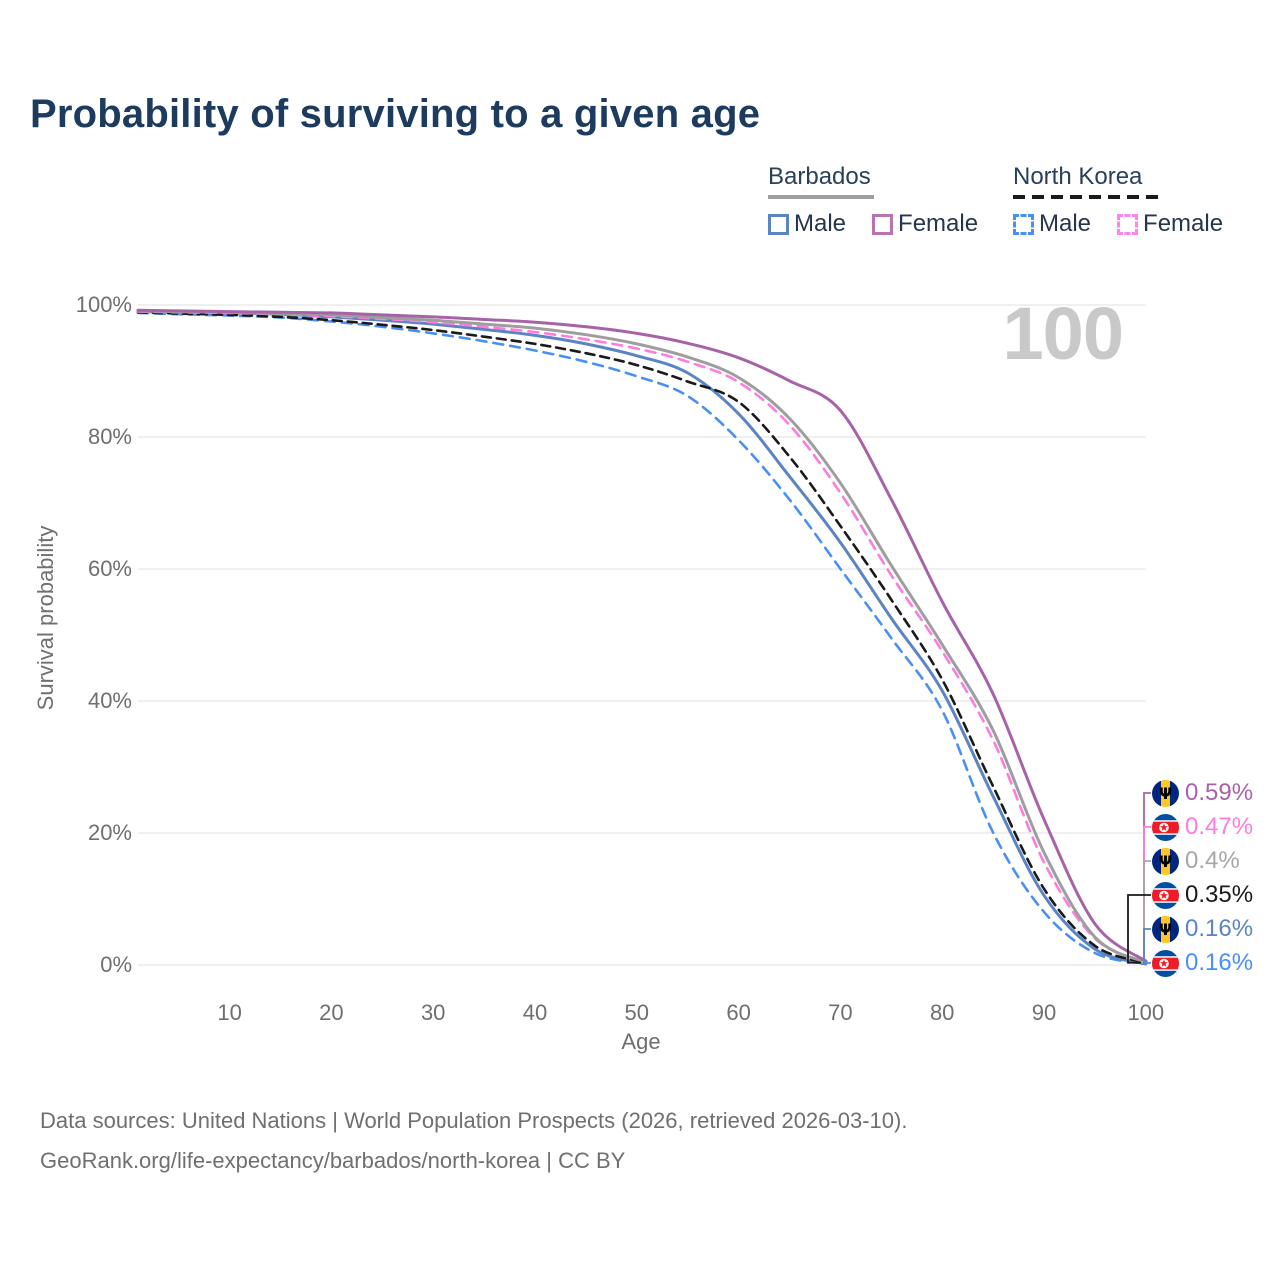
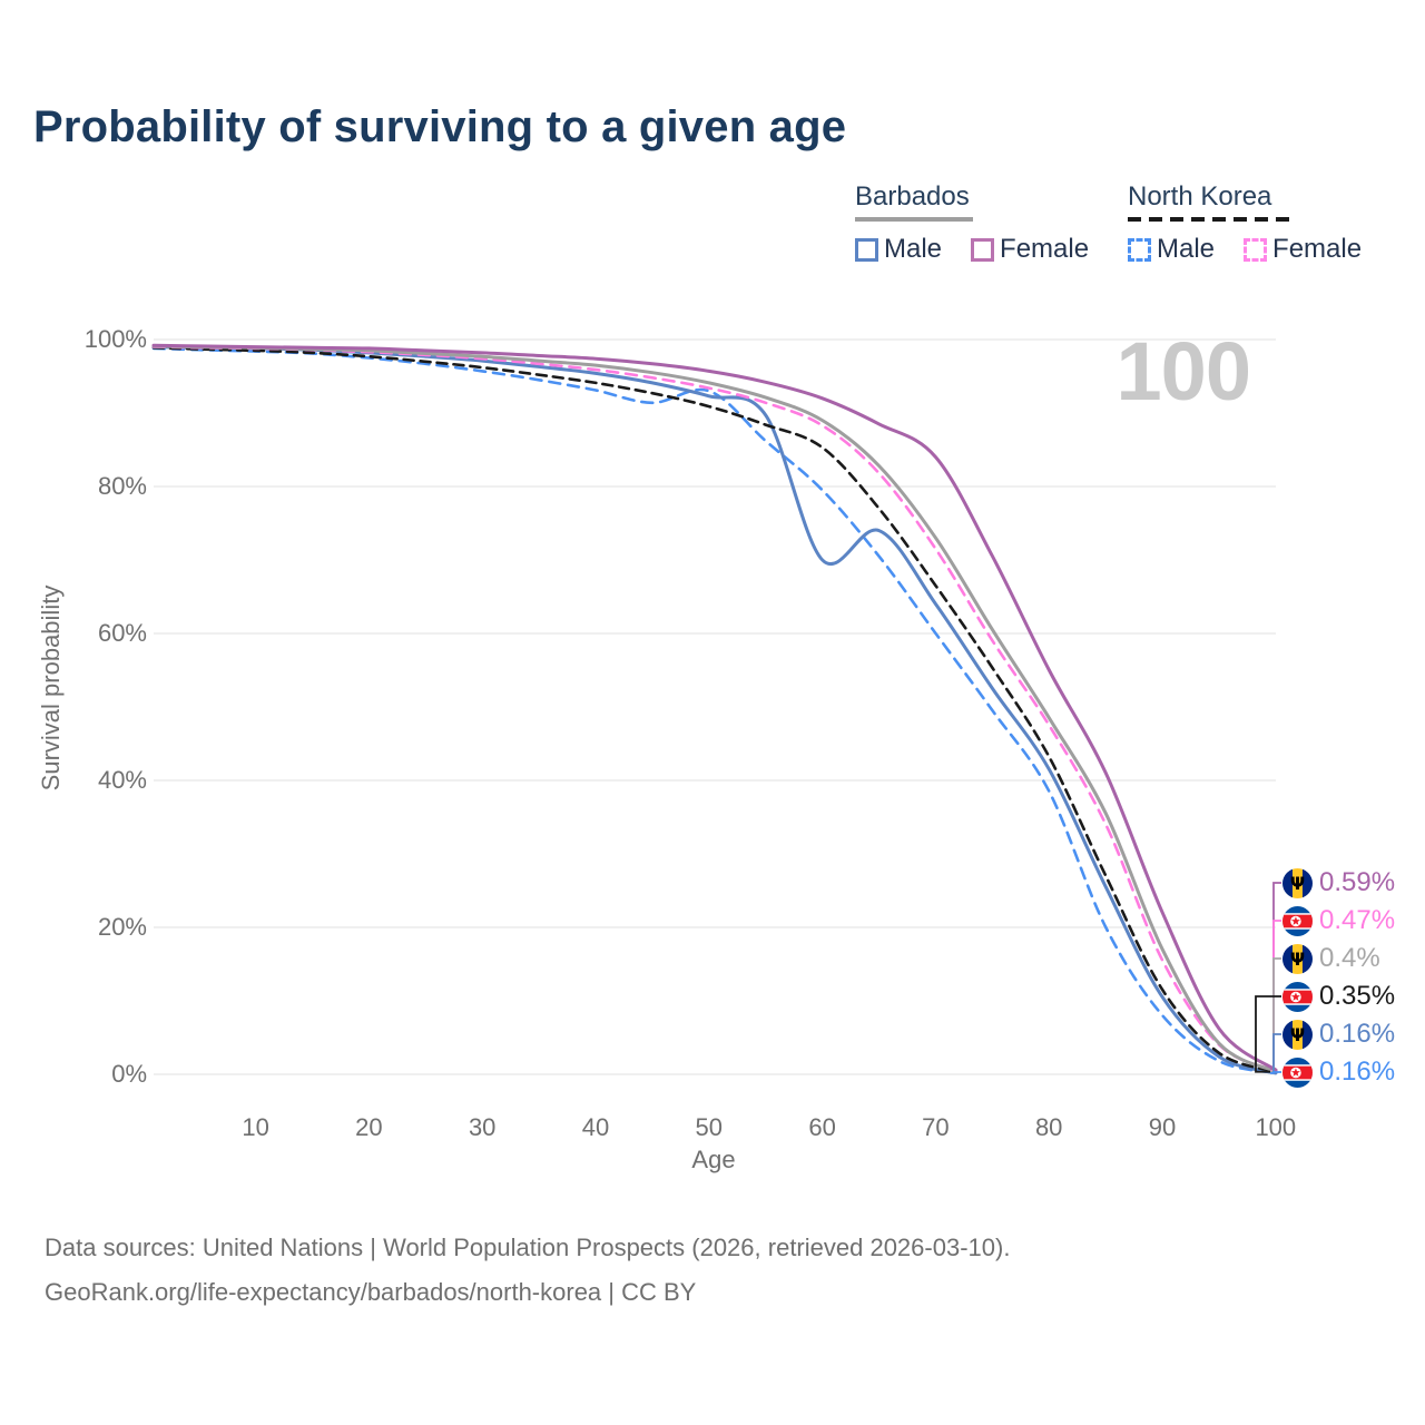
North Korea Male/50: 89% -> 93%
Barbados Male/60: 84% -> 70%
